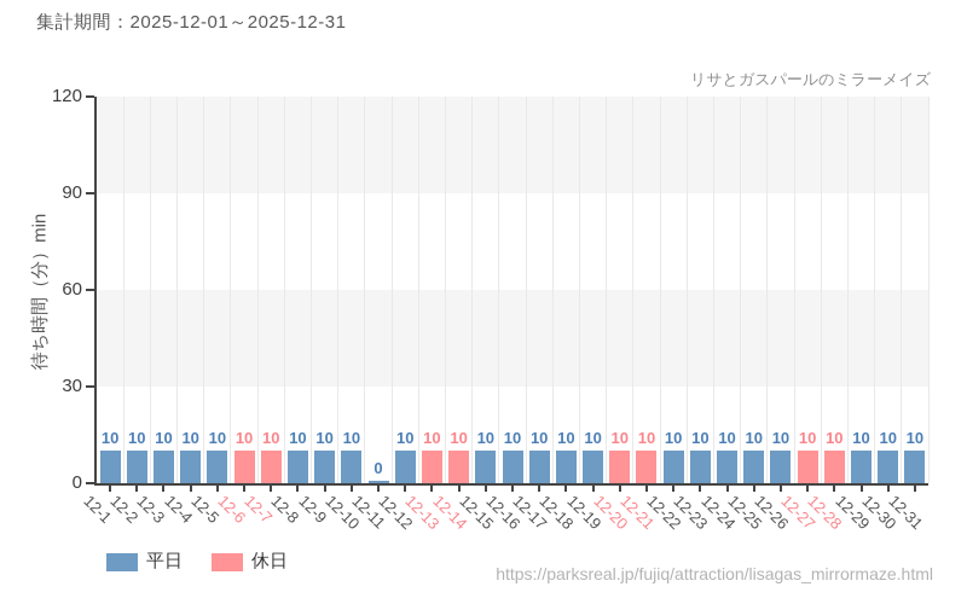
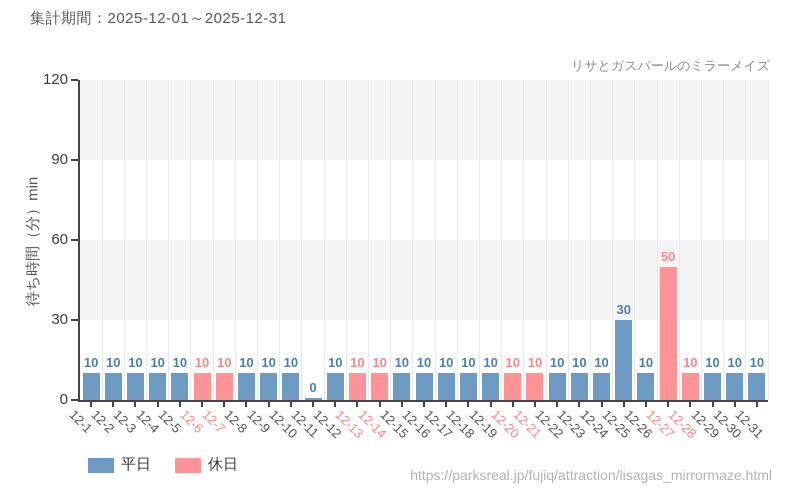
12-25: 10 -> 30
12-27: 10 -> 50
